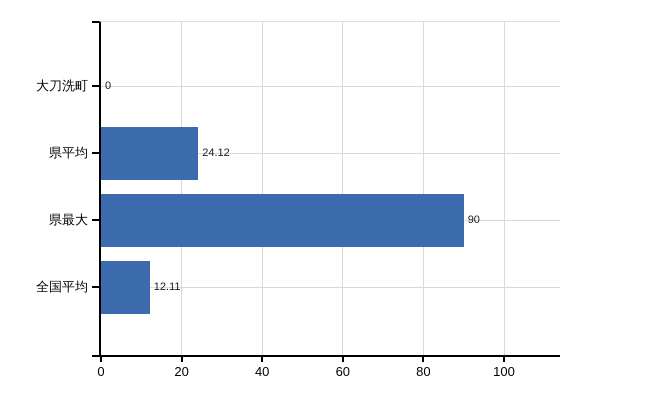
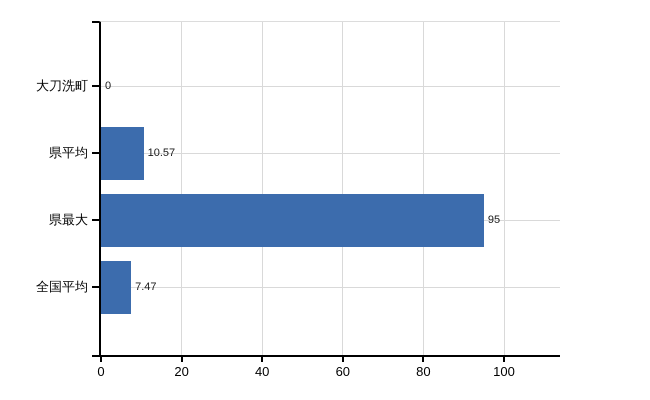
県平均: 24.12 -> 10.57
県最大: 90 -> 95
全国平均: 12.11 -> 7.47
